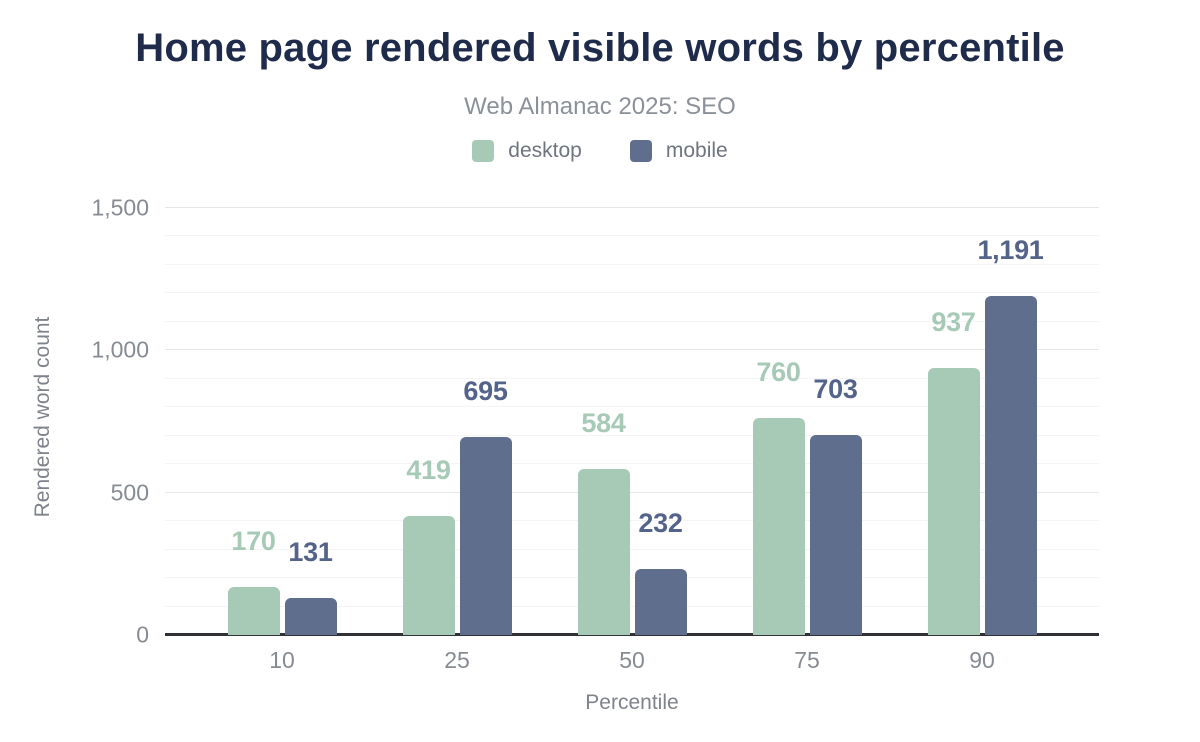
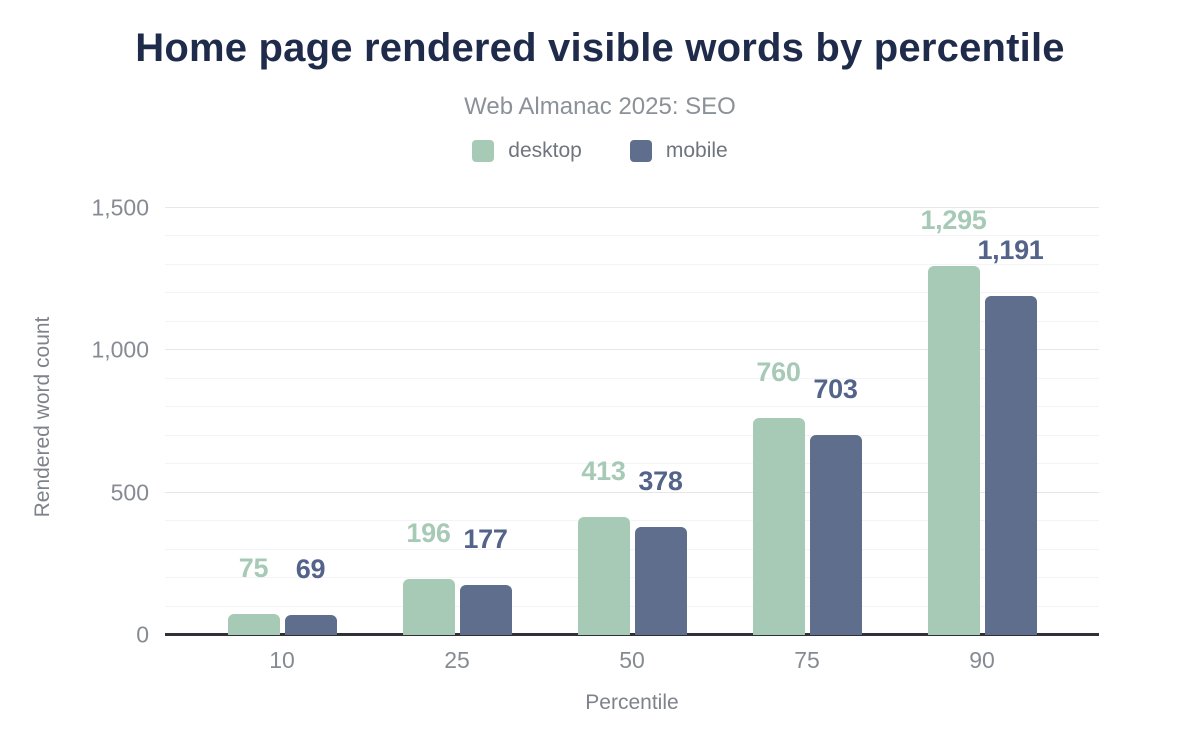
desktop/10: 170 -> 75
mobile/10: 131 -> 69
desktop/25: 419 -> 196
mobile/25: 695 -> 177
desktop/50: 584 -> 413
mobile/50: 232 -> 378
desktop/90: 937 -> 1,295
